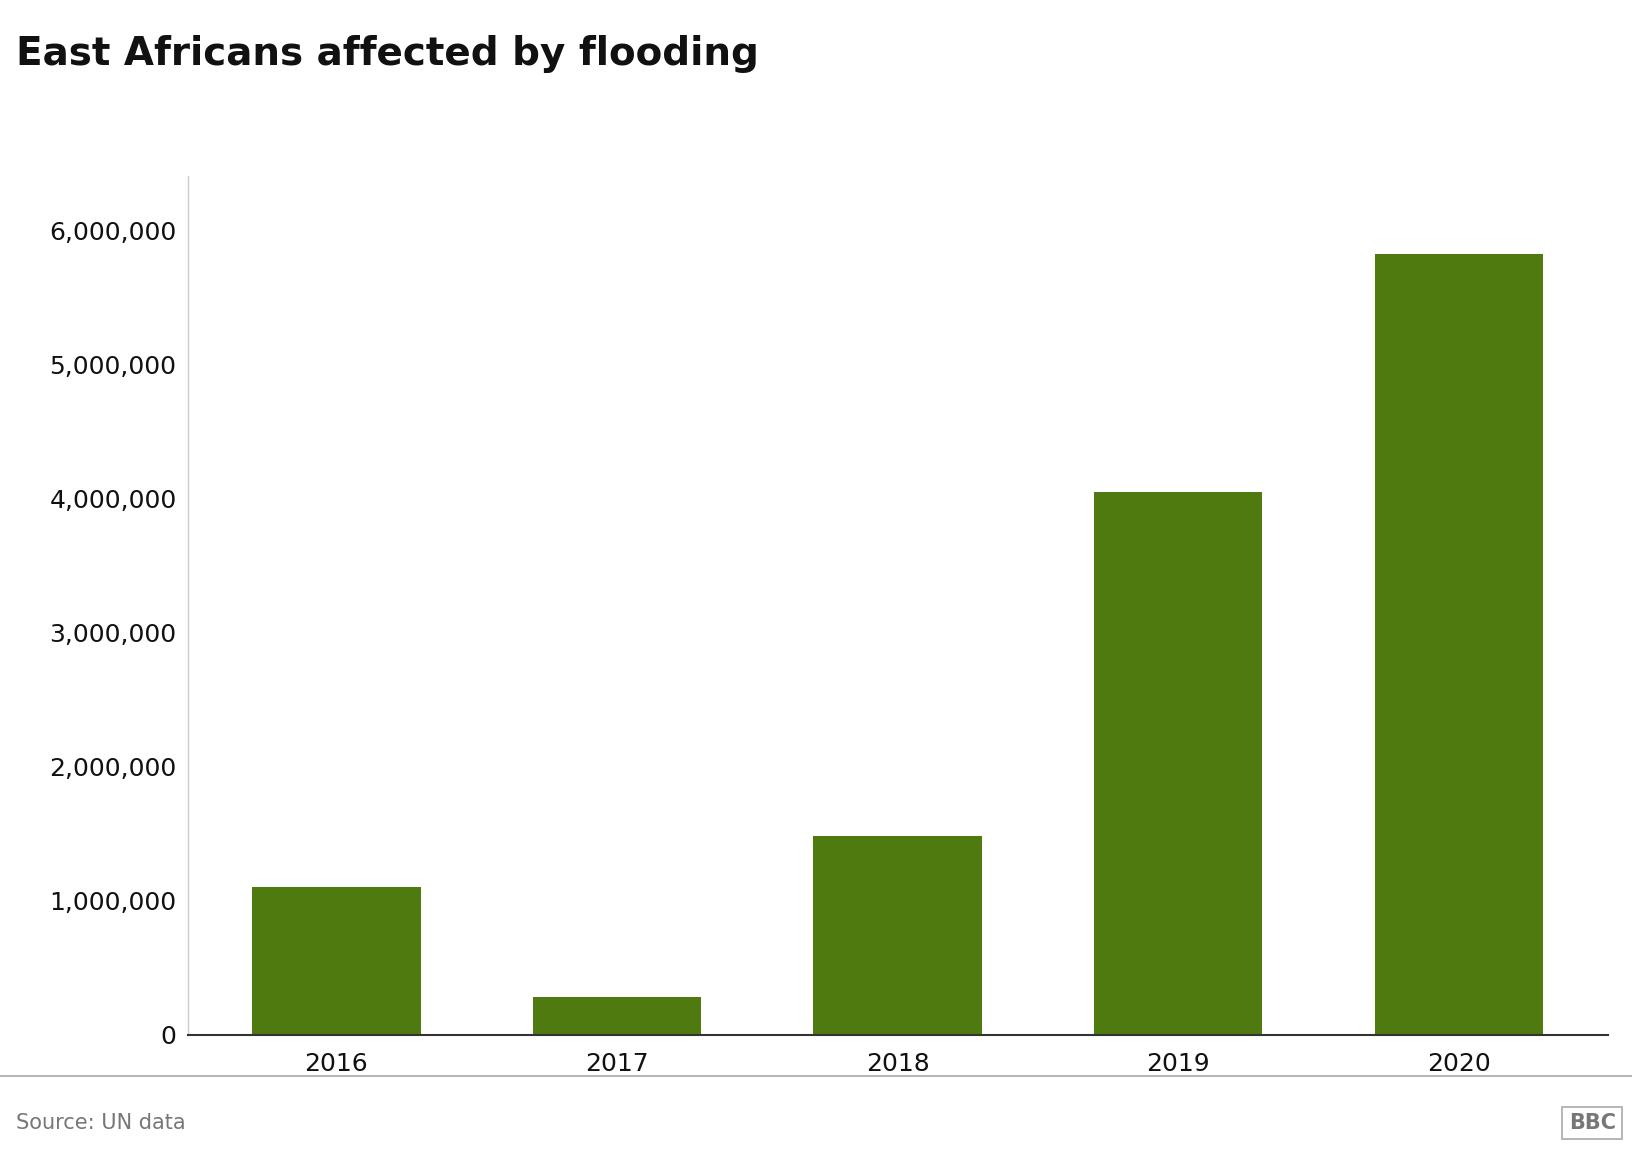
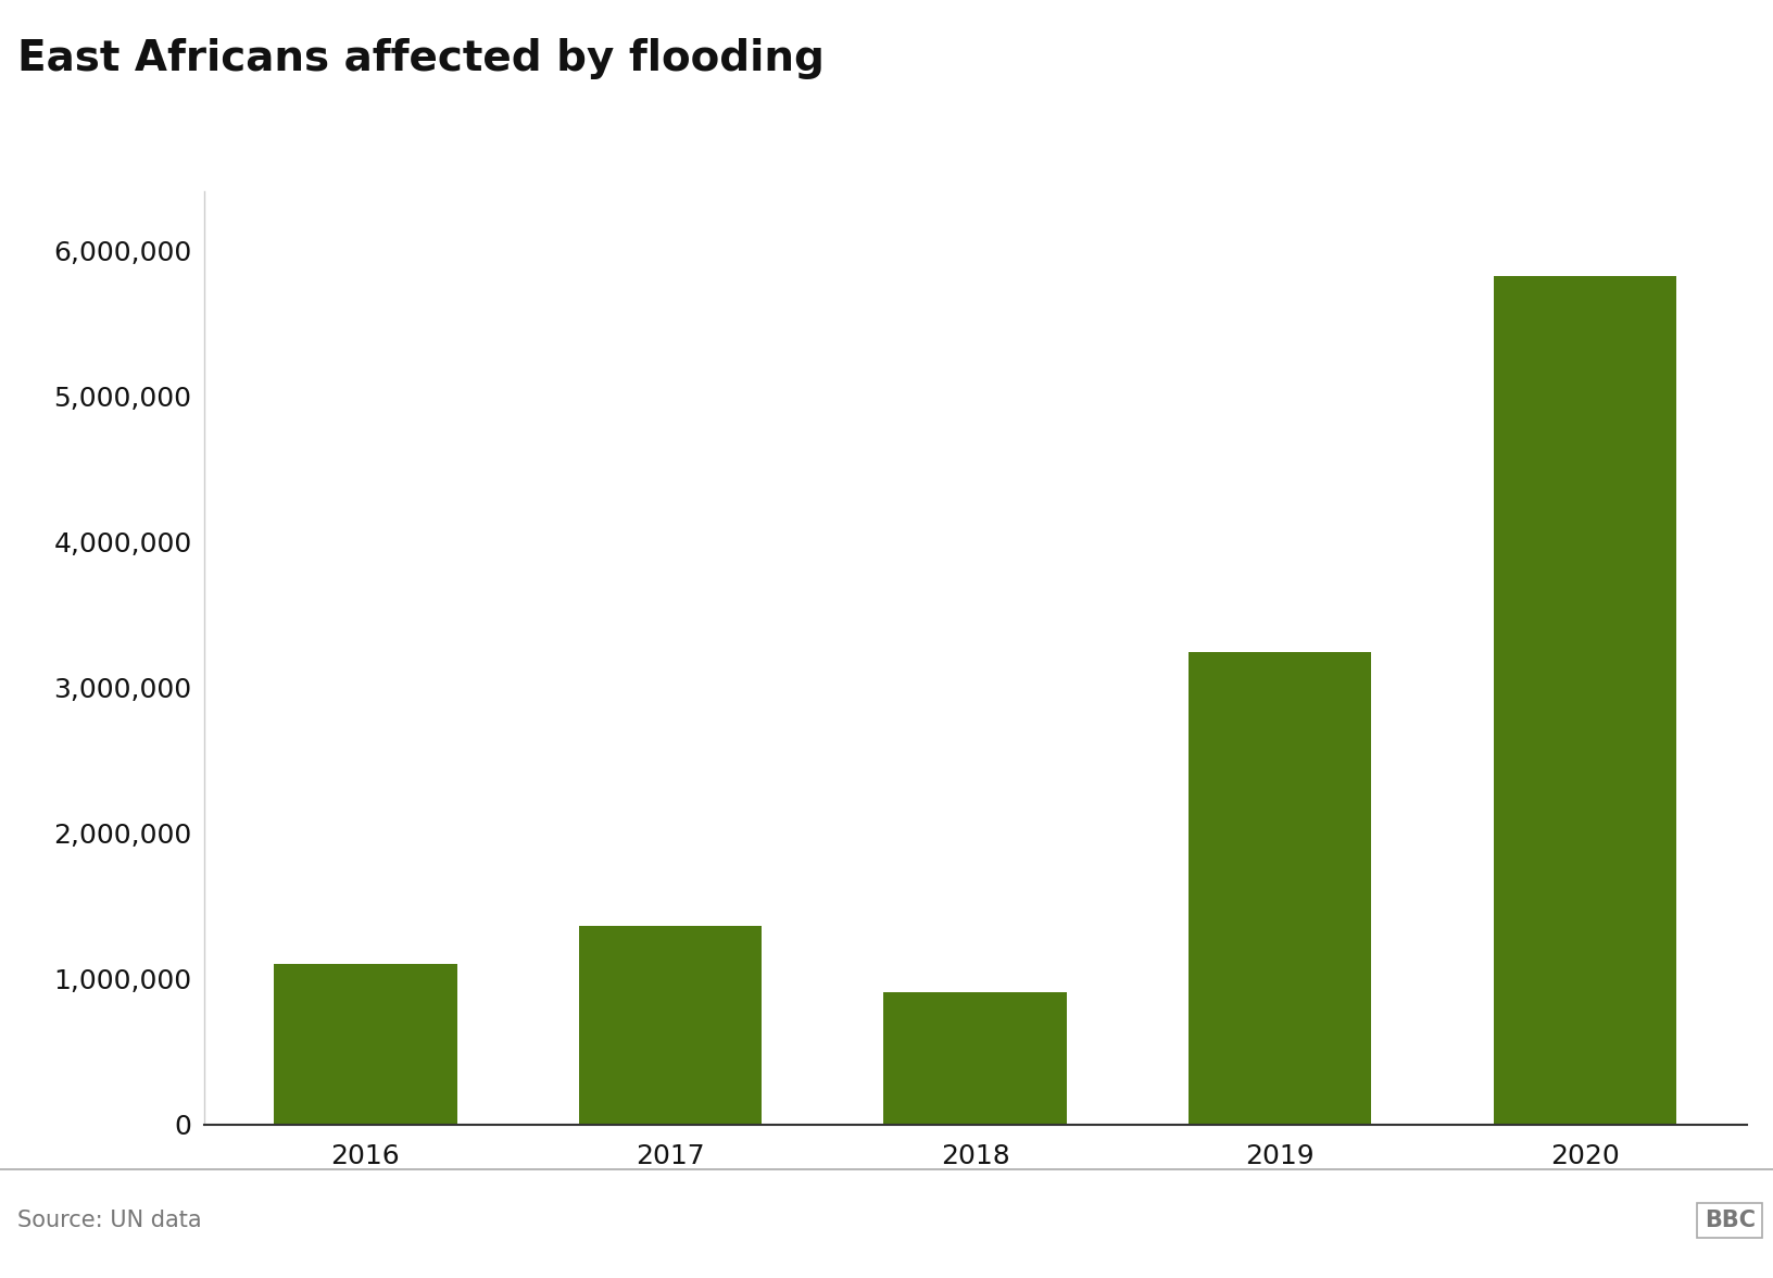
2017: 280,000 -> 1,360,000
2018: 1,480,000 -> 910,000
2019: 4,050,000 -> 3,240,000
